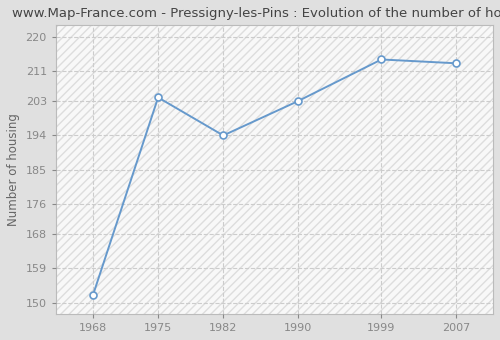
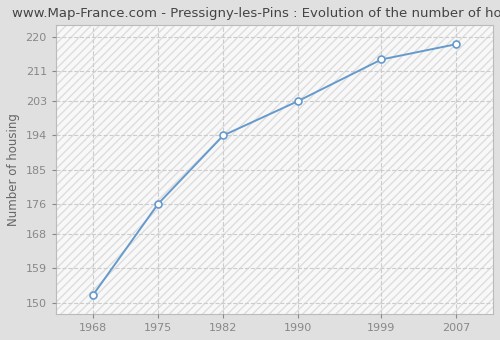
1975: 204 -> 176
2007: 213 -> 218
